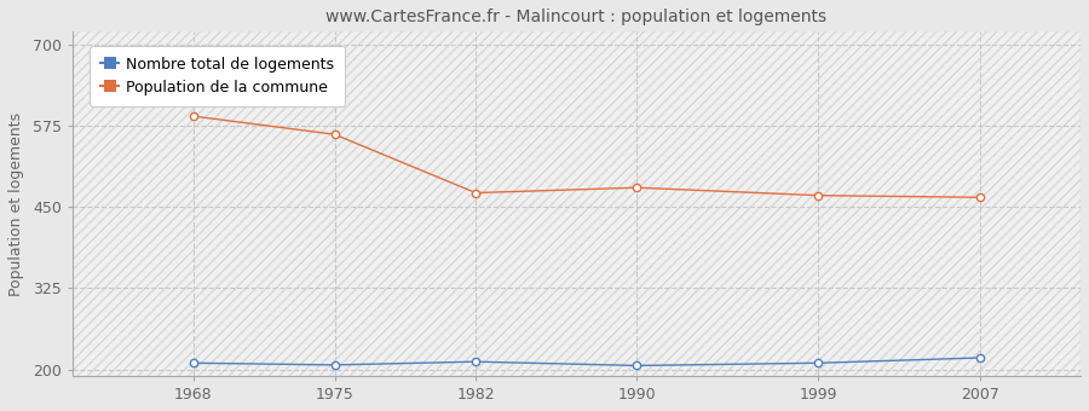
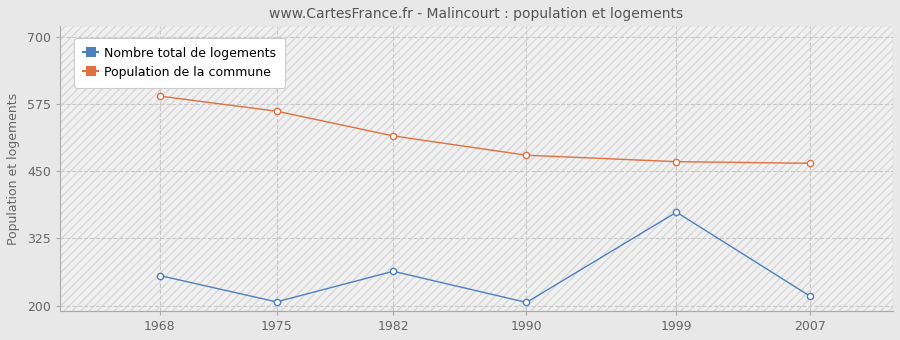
Nombre total de logements/1968: 210 -> 256
Nombre total de logements/1982: 212 -> 264
Population de la commune/1982: 472 -> 516
Nombre total de logements/1999: 210 -> 374
